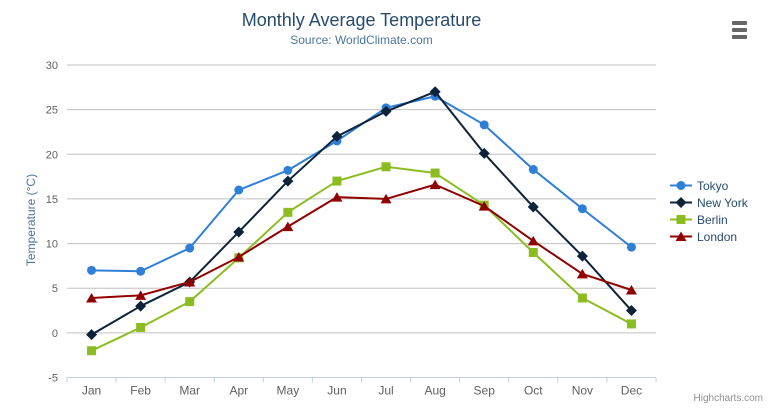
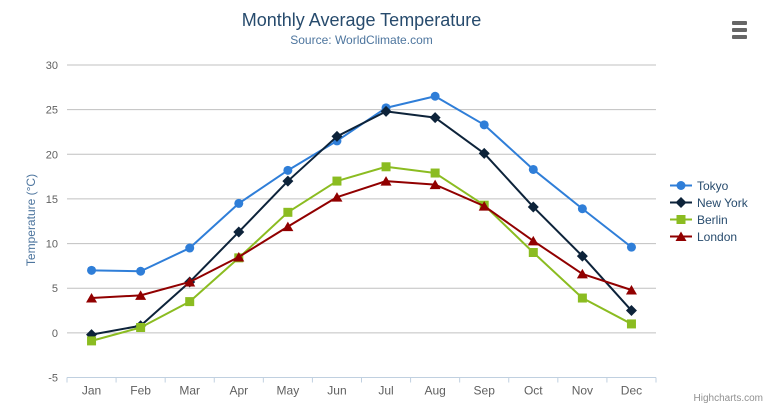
Berlin/Jan: -2 -> -1
New York/Feb: 3 -> 1
Tokyo/Apr: 16 -> 14
London/Jul: 15 -> 17
New York/Aug: 27 -> 24
